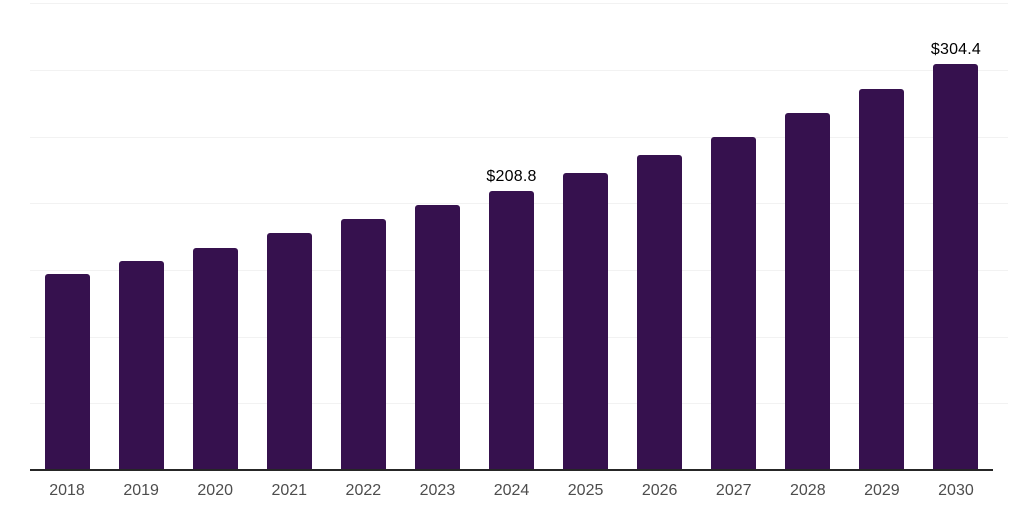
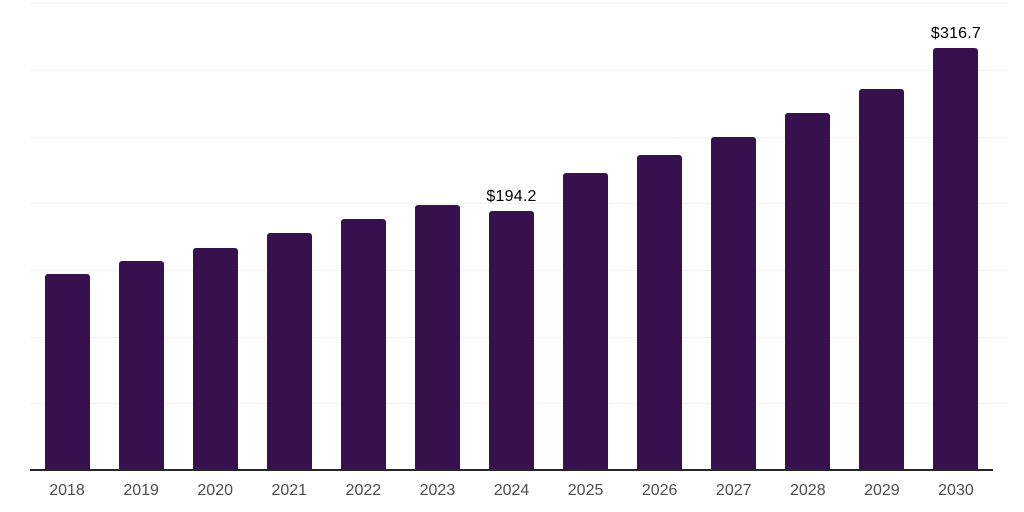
2024: $208.8 -> $194.2
2030: $304.4 -> $316.7
